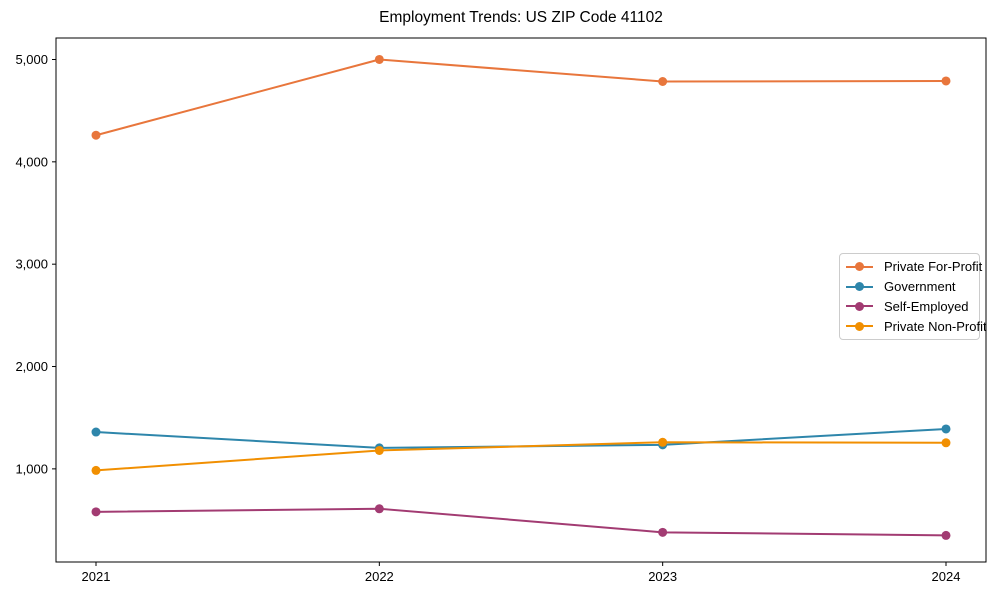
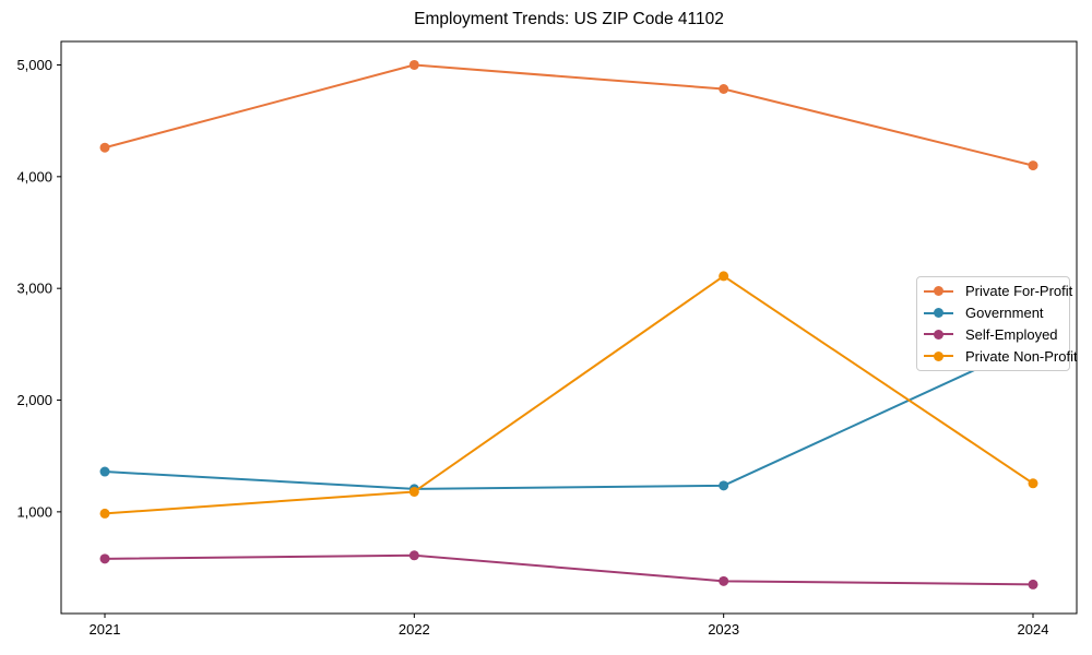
Private Non-Profit/2023: 1260 -> 3110
Private For-Profit/2024: 4790 -> 4100
Government/2024: 1390 -> 2510
